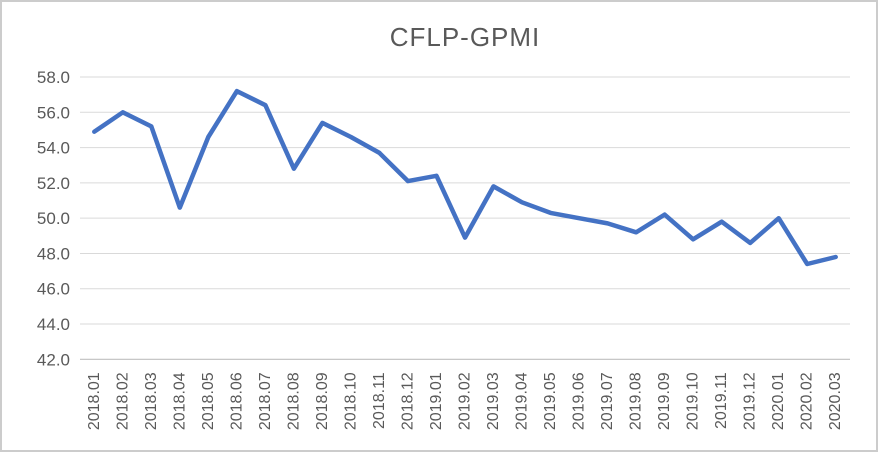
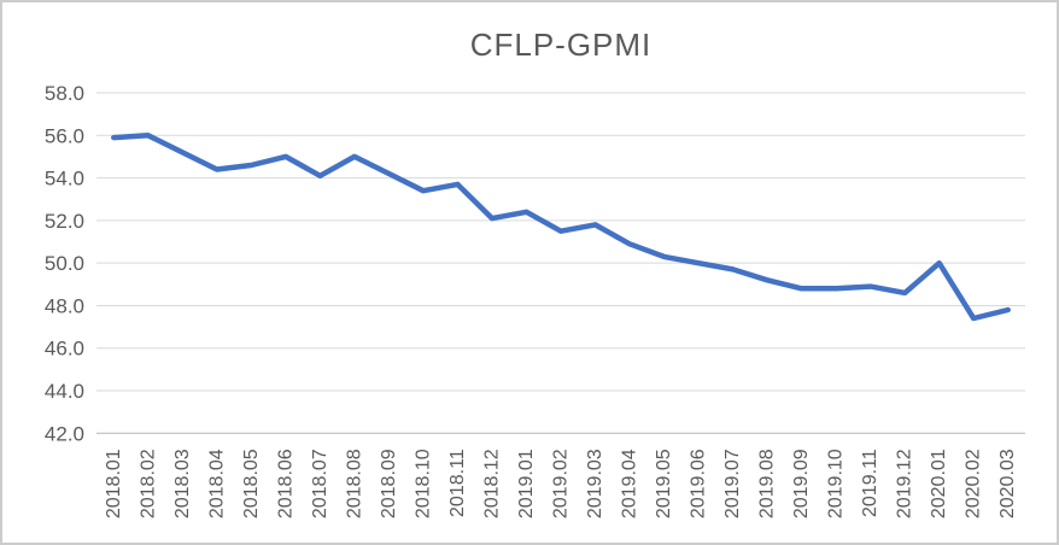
2018.01: 54.9 -> 55.9
2018.04: 50.6 -> 54.4
2018.06: 57.2 -> 55.0
2018.07: 56.4 -> 54.1
2018.08: 52.8 -> 55.0
2018.09: 55.4 -> 54.2
2018.10: 54.6 -> 53.4
2019.02: 48.9 -> 51.5
2019.09: 50.2 -> 48.8
2019.11: 49.8 -> 48.9
